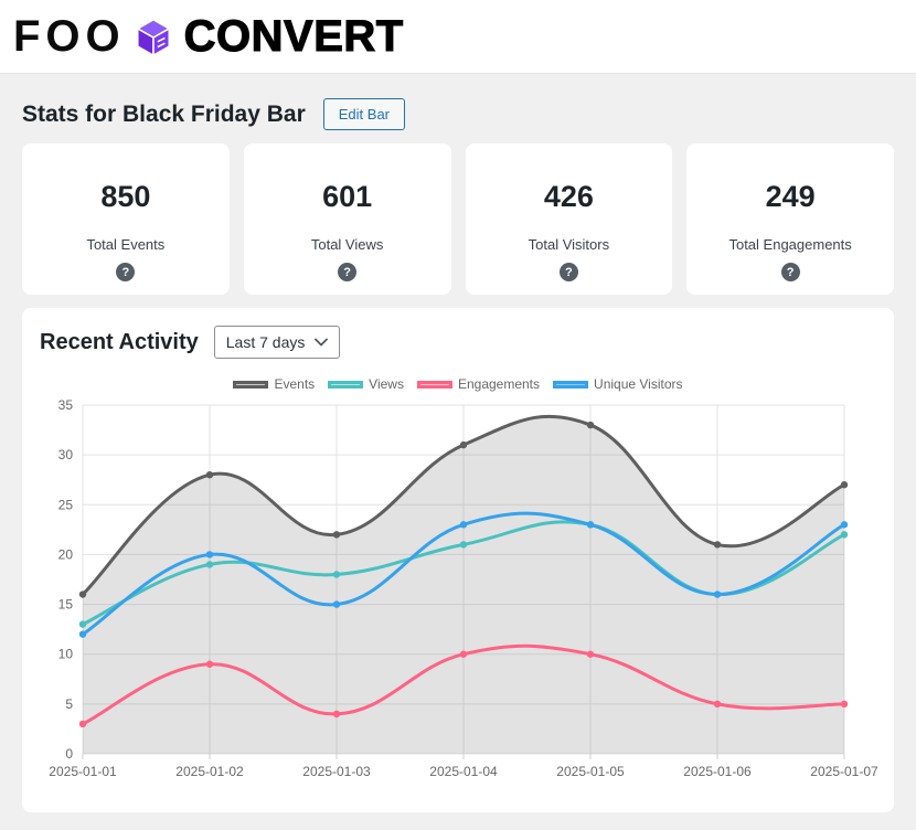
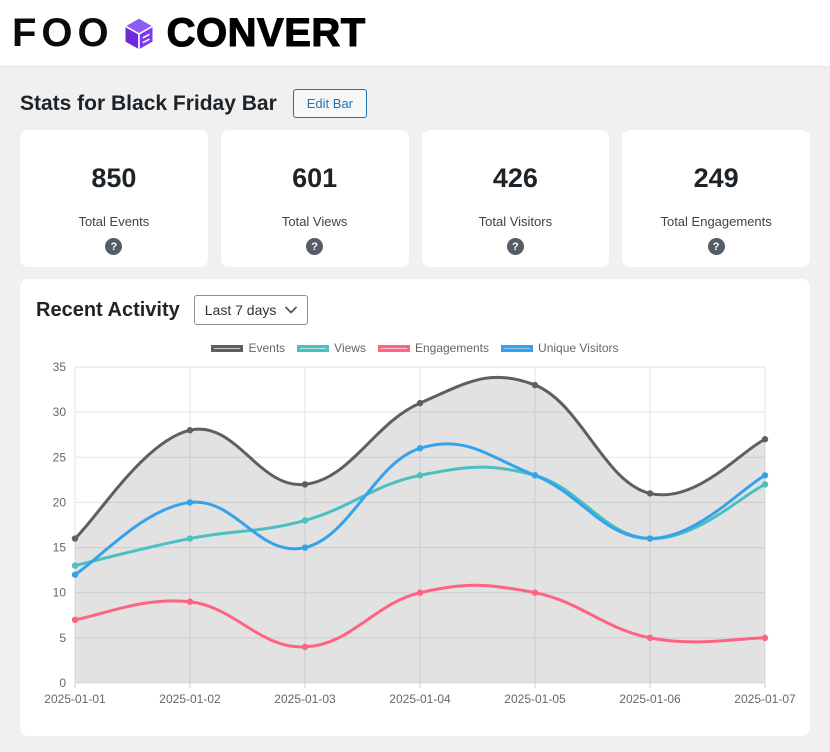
Engagements/2025-01-01: 3 -> 7
Views/2025-01-02: 19 -> 16
Views/2025-01-04: 21 -> 23
Unique Visitors/2025-01-04: 23 -> 26
